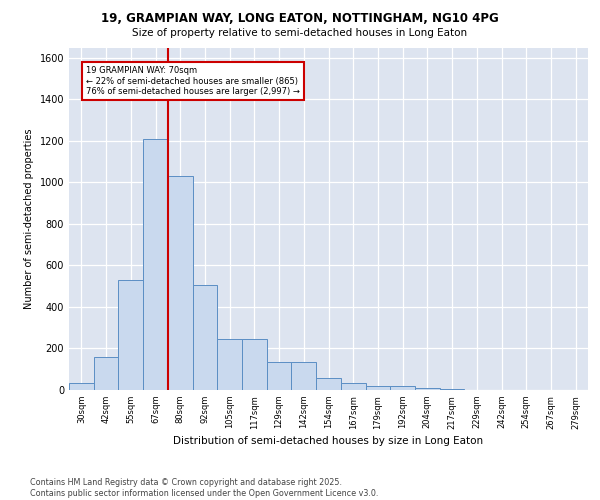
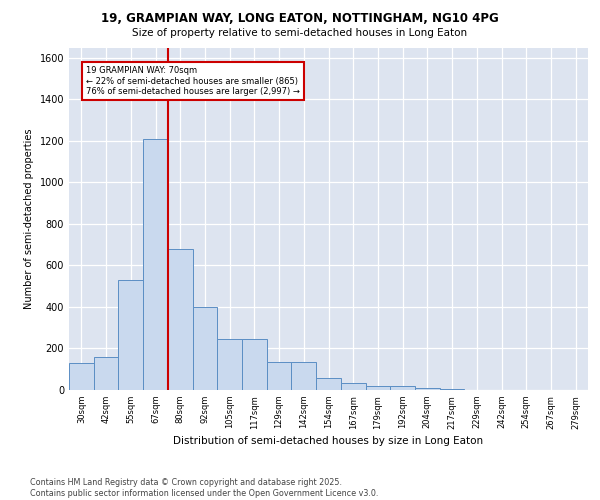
30sqm: 35 -> 130
80sqm: 1030 -> 680
92sqm: 505 -> 400
